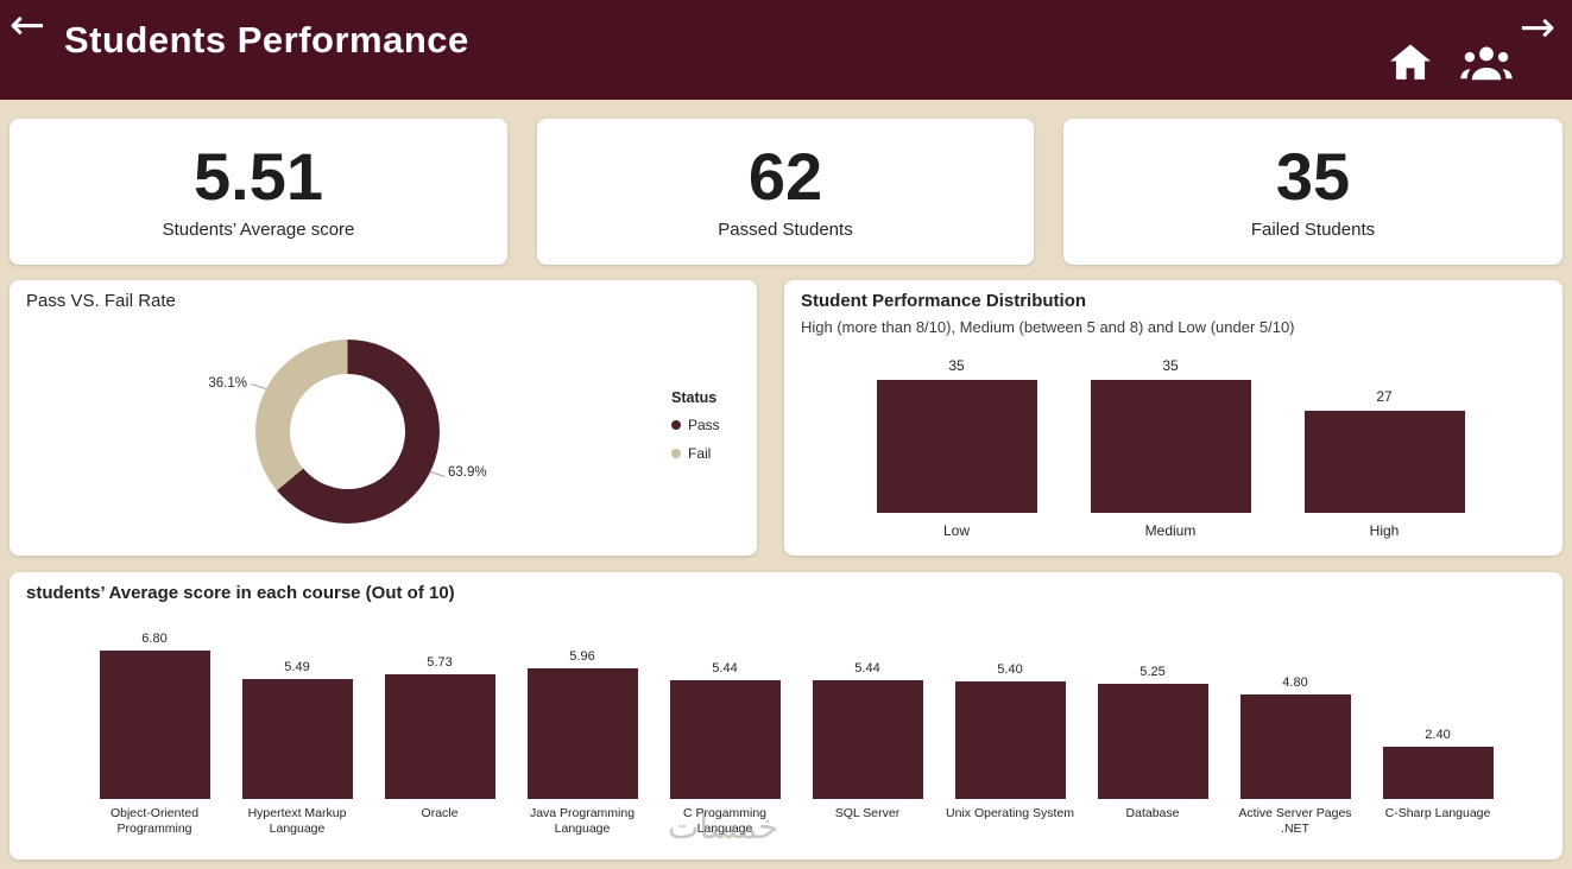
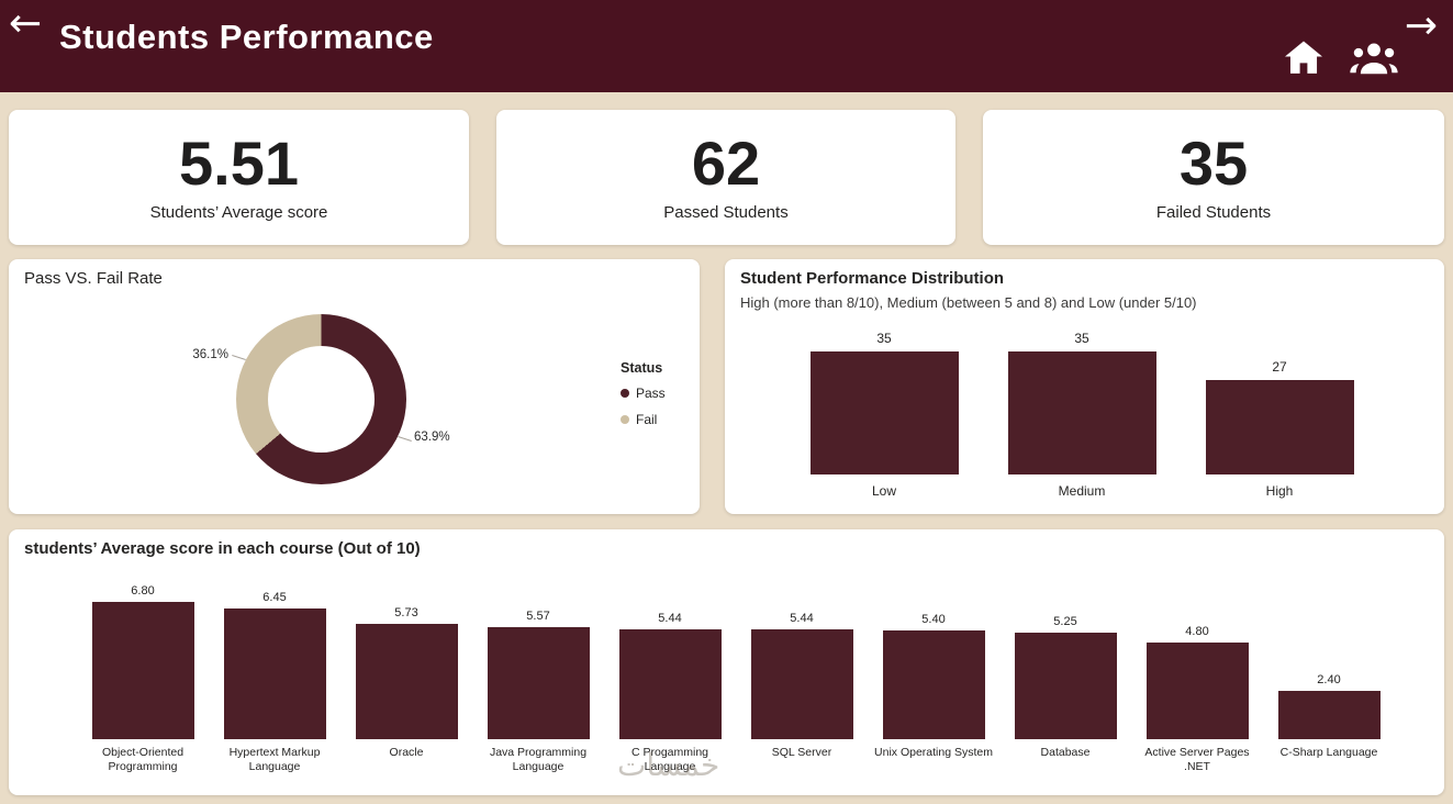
students’ Average score in each course (Out of 10)/Hypertext Markup Language: 5.49 -> 6.45
students’ Average score in each course (Out of 10)/Java Programming Language: 5.96 -> 5.57
